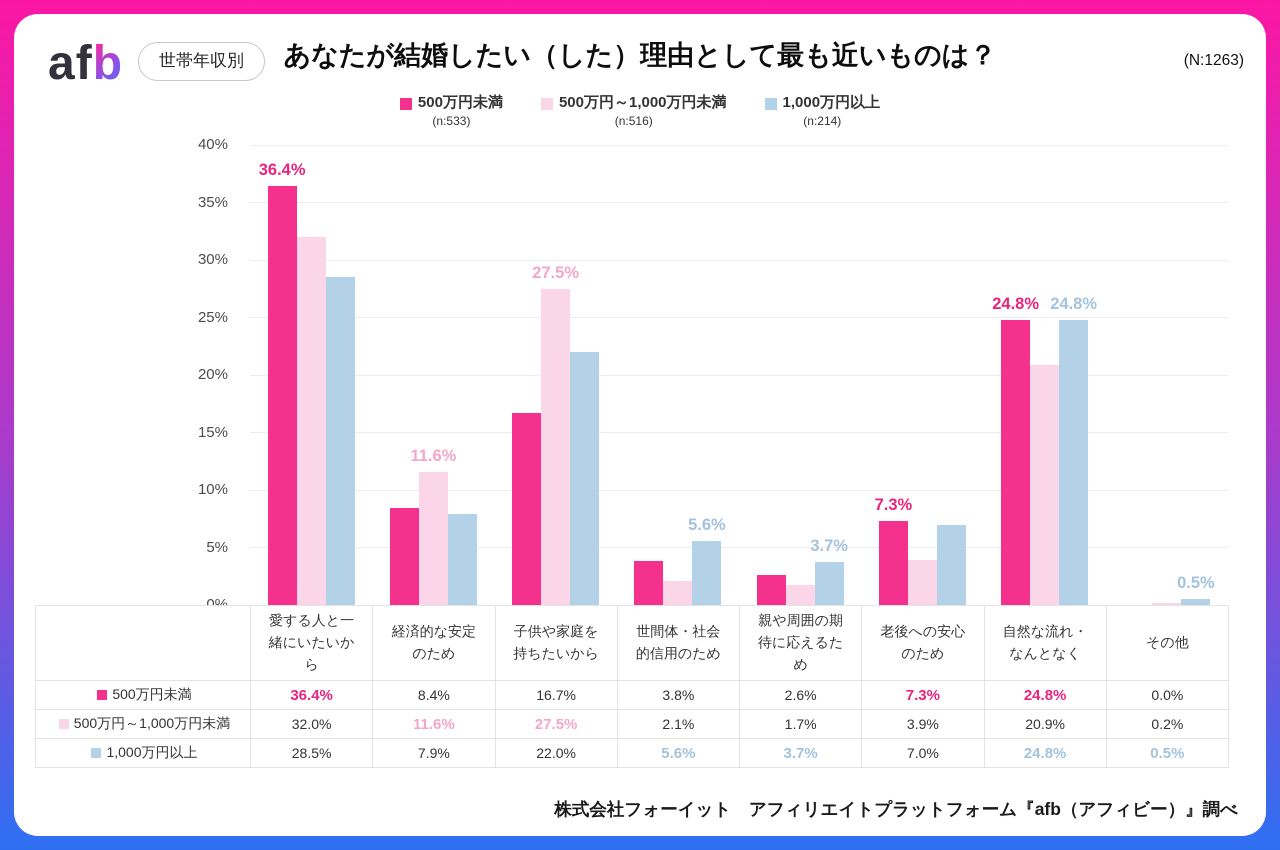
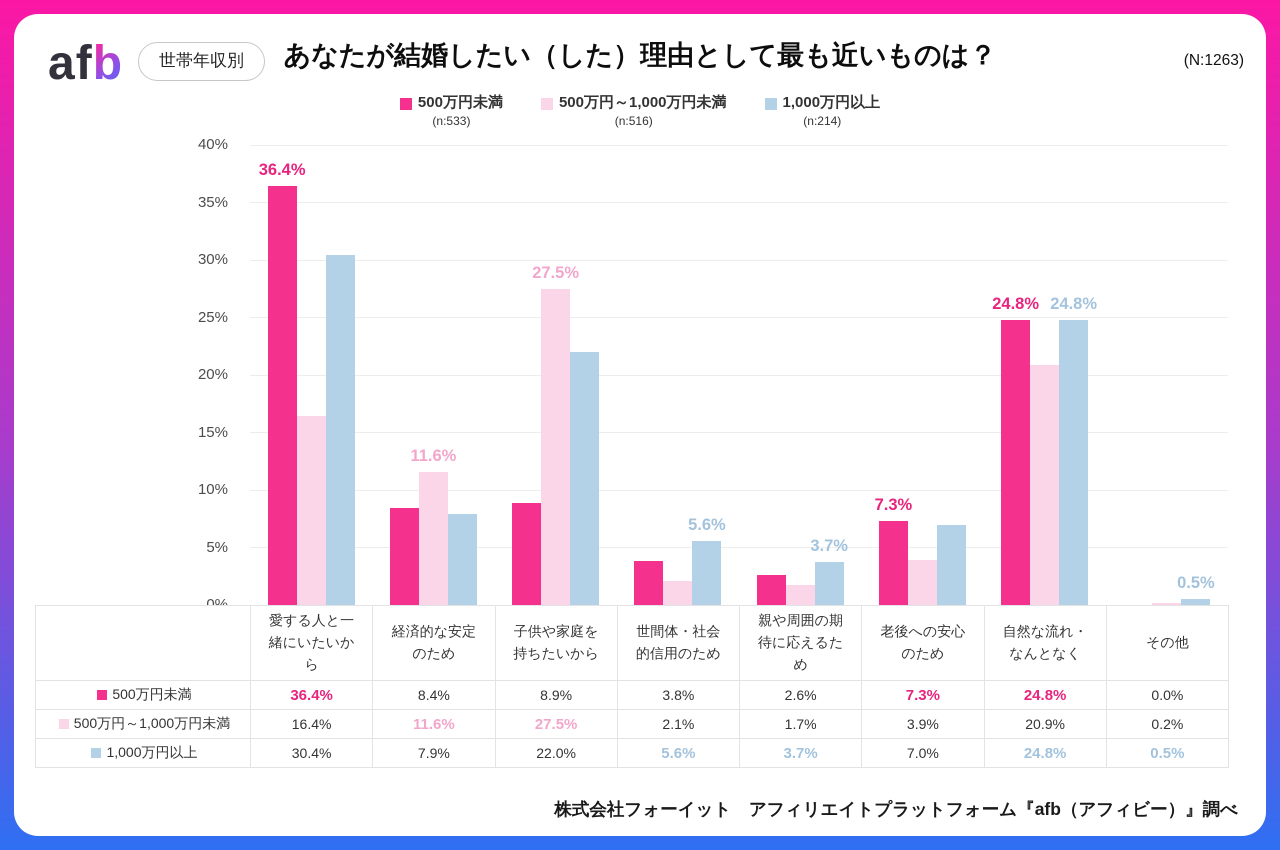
500万円～1,000万円未満/愛する人と一緒にいたいから: 32.0% -> 16.4%
1,000万円以上/愛する人と一緒にいたいから: 28.5% -> 30.4%
500万円未満/子供や家庭を持ちたいから: 16.7% -> 8.9%
